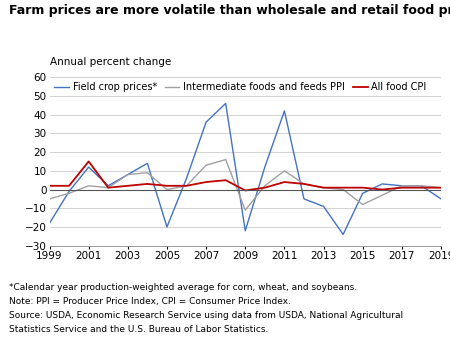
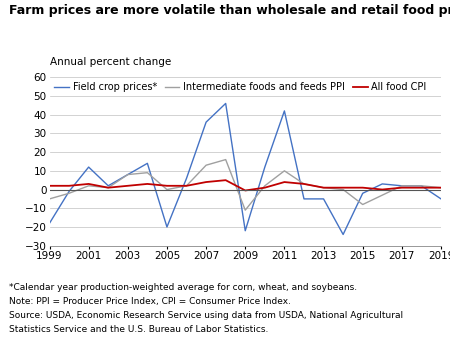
All food CPI/2001: 15 -> 3
Field crop prices*/2013: -9 -> -5
